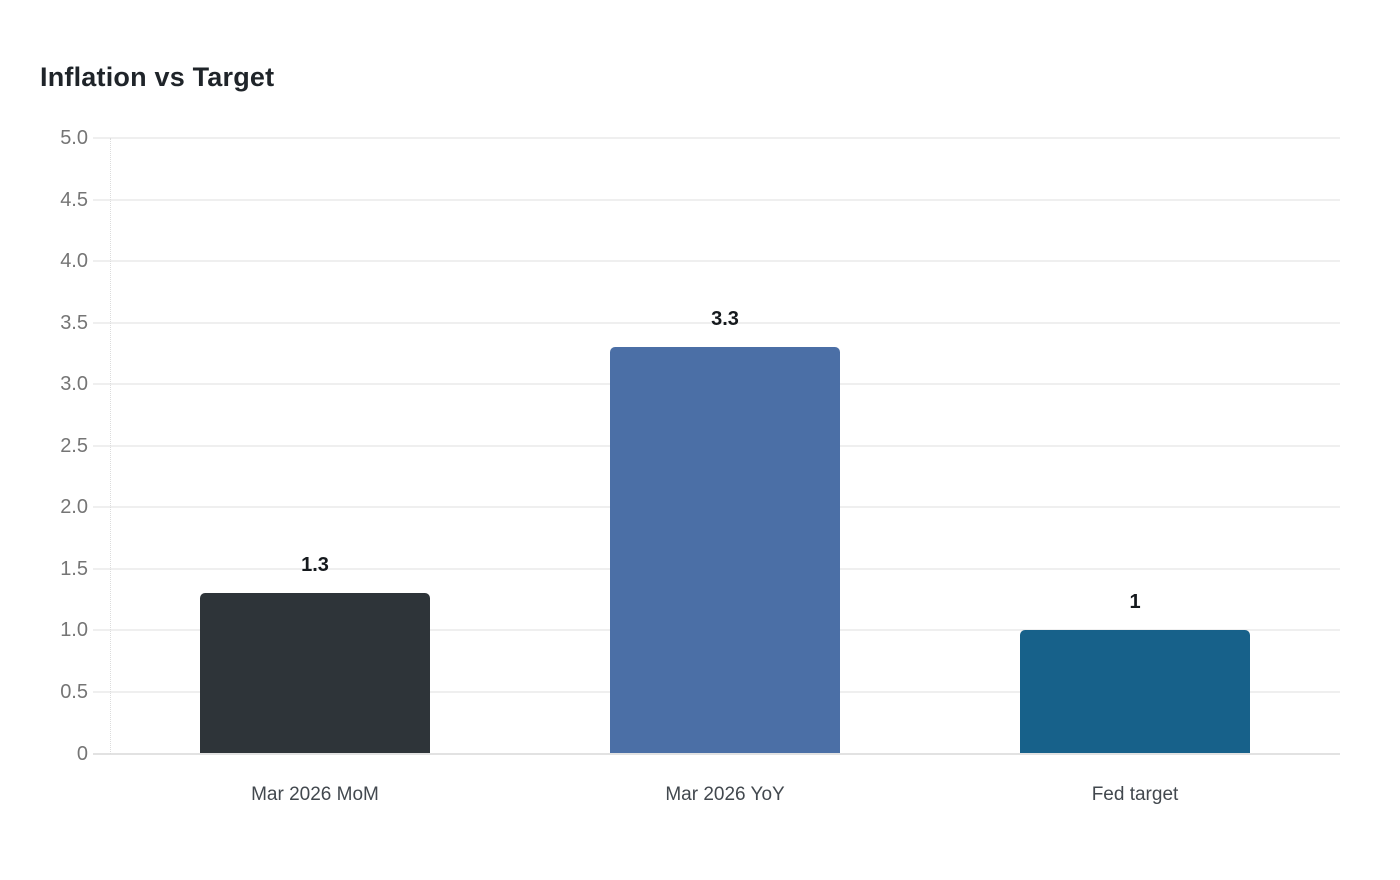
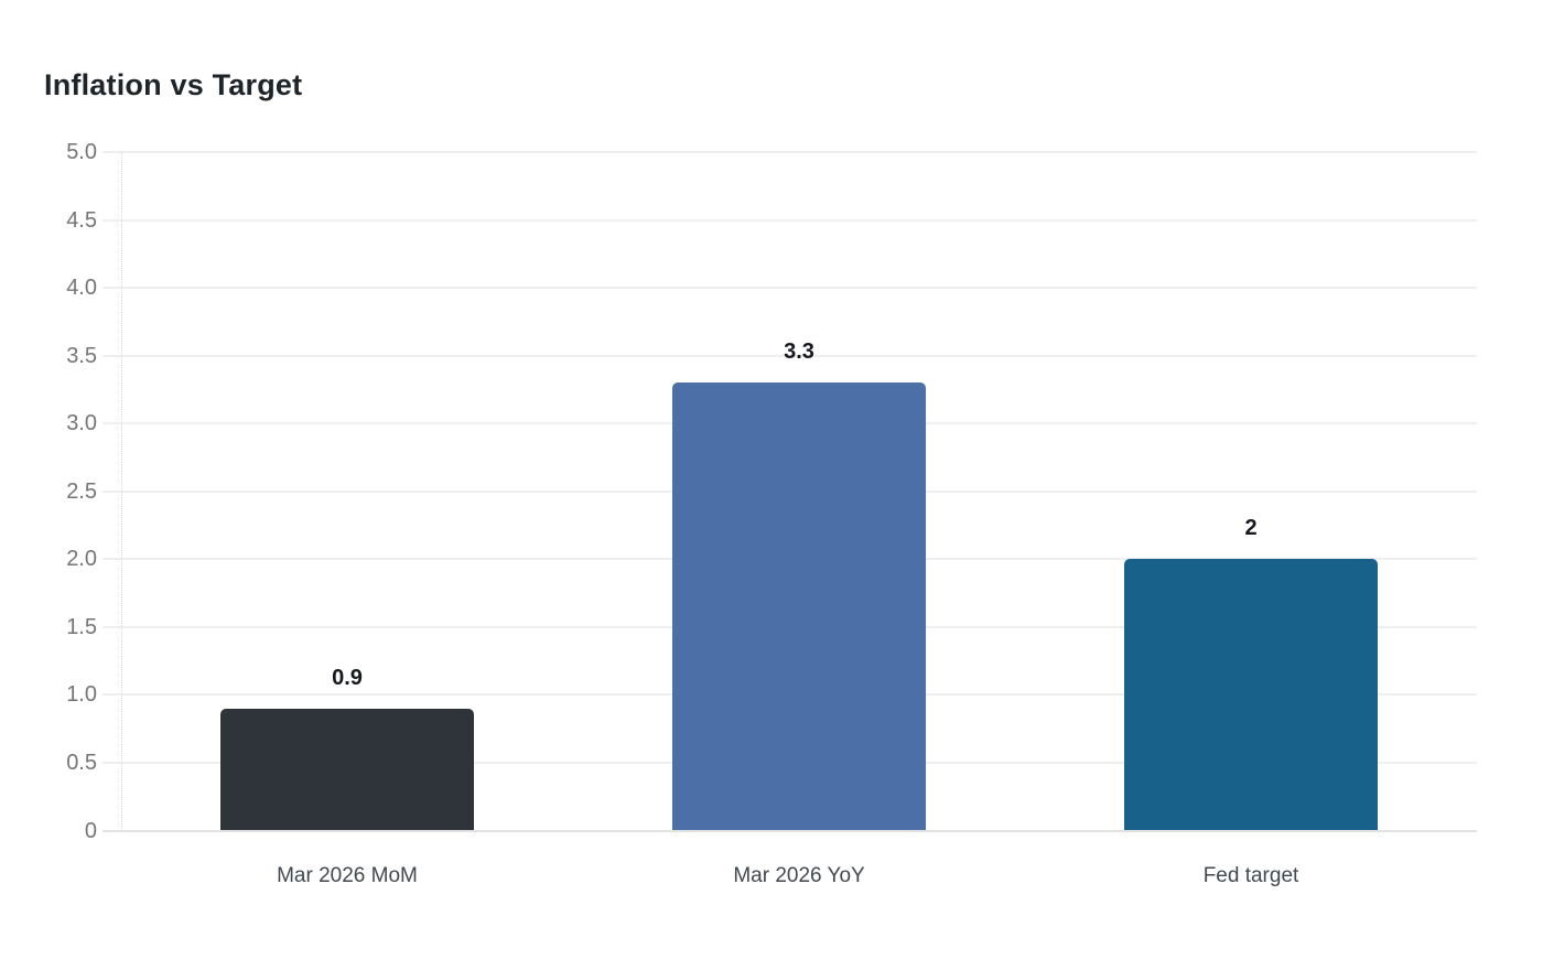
Mar 2026 MoM: 1.3 -> 0.9
Fed target: 1 -> 2
